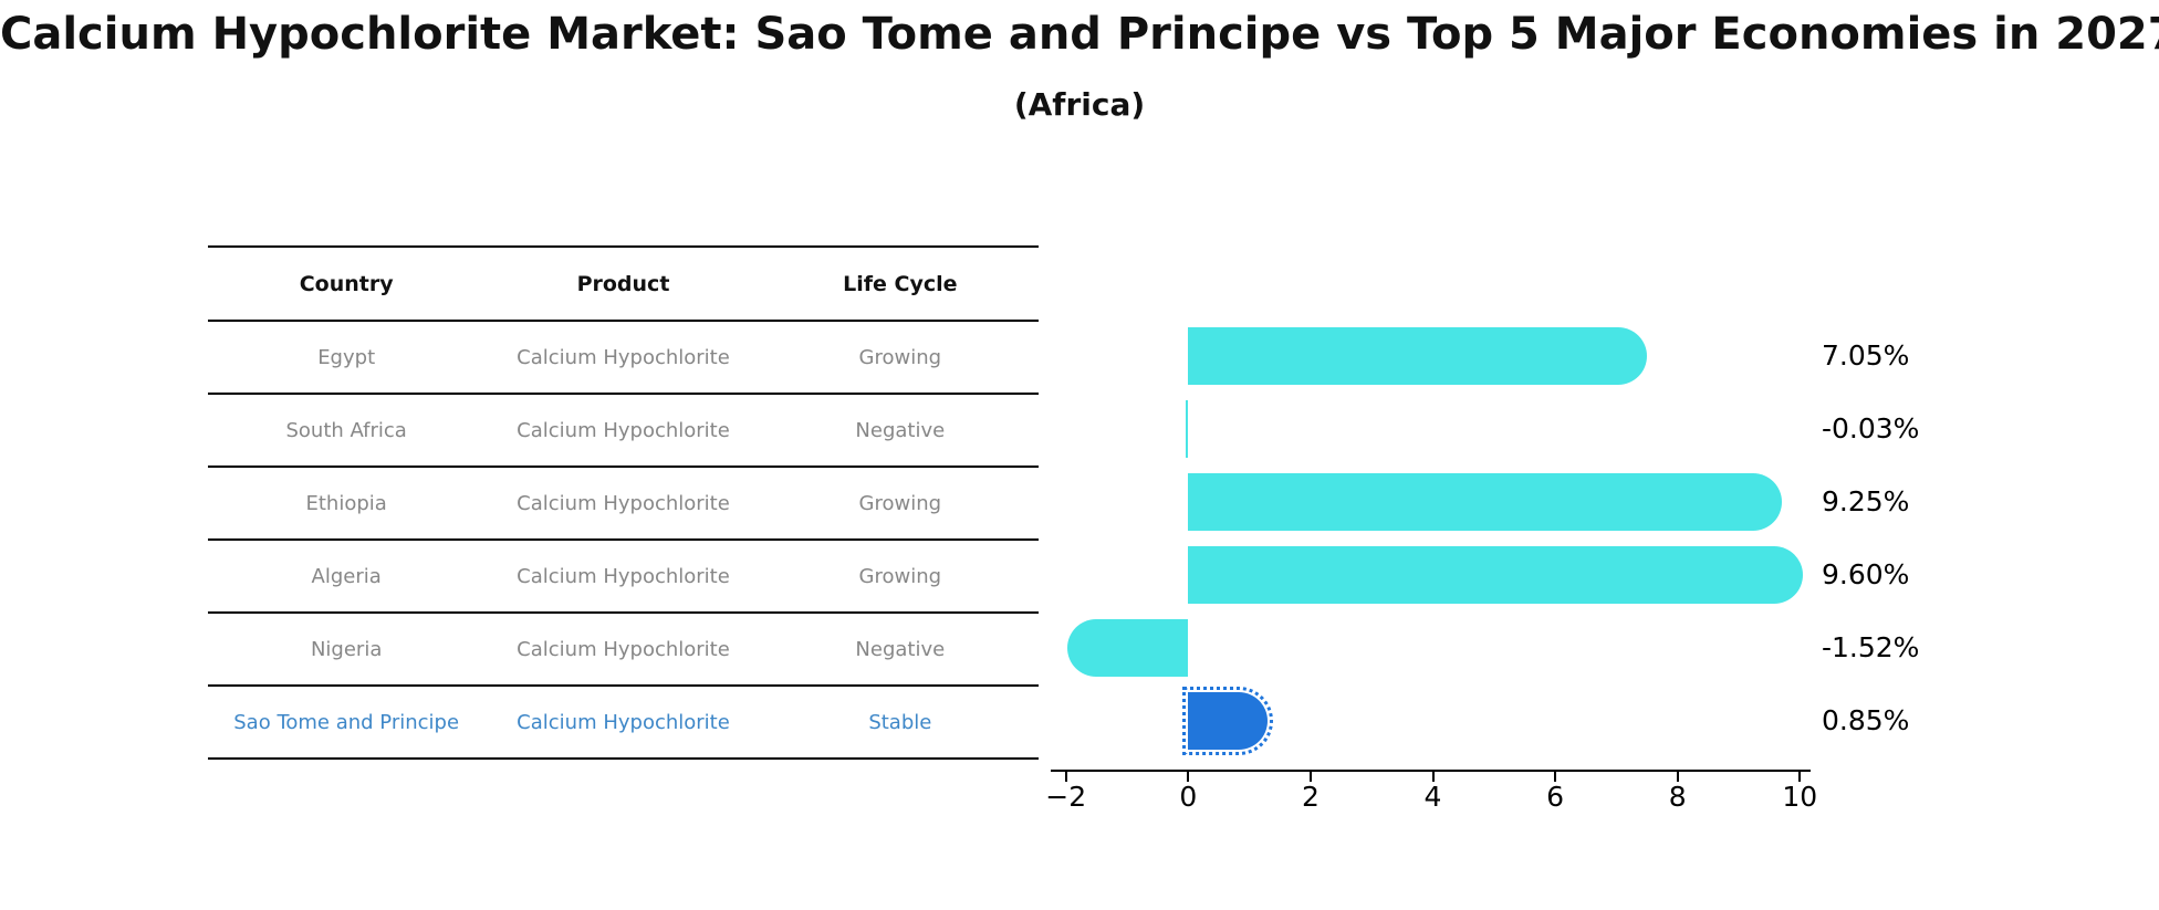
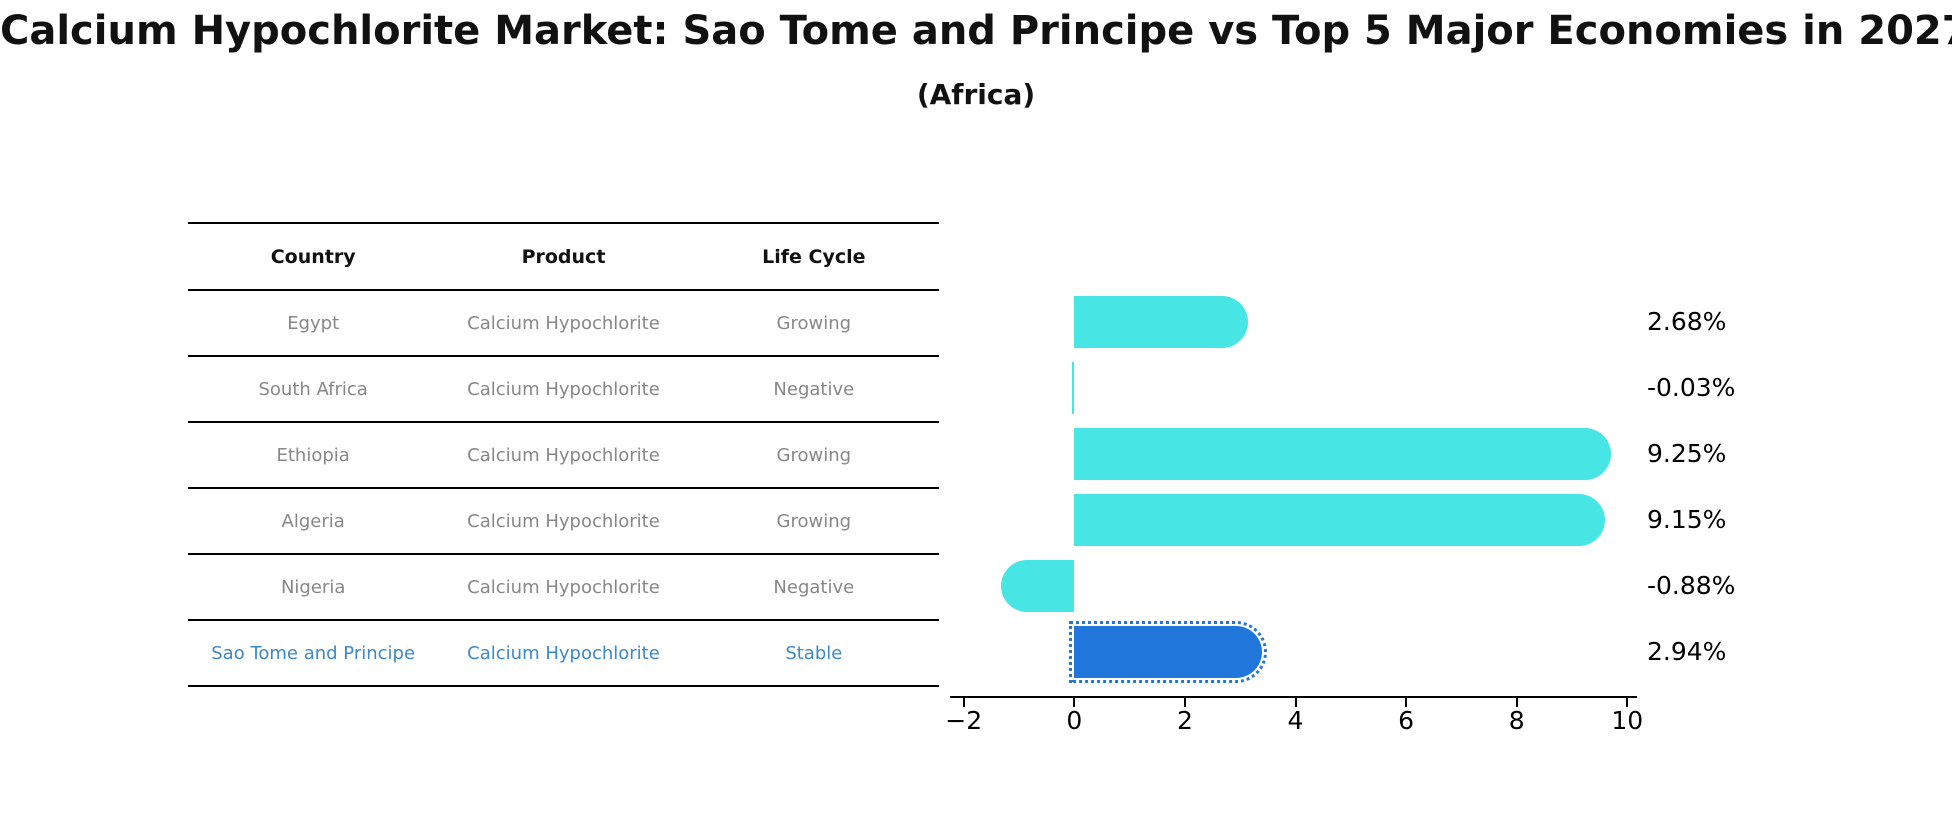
Egypt: 7.05% -> 2.68%
Algeria: 9.60% -> 9.15%
Nigeria: -1.52% -> -0.88%
Sao Tome and Principe: 0.85% -> 2.94%
